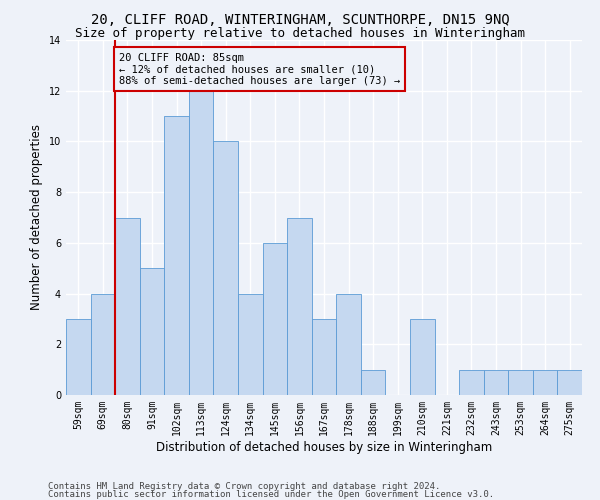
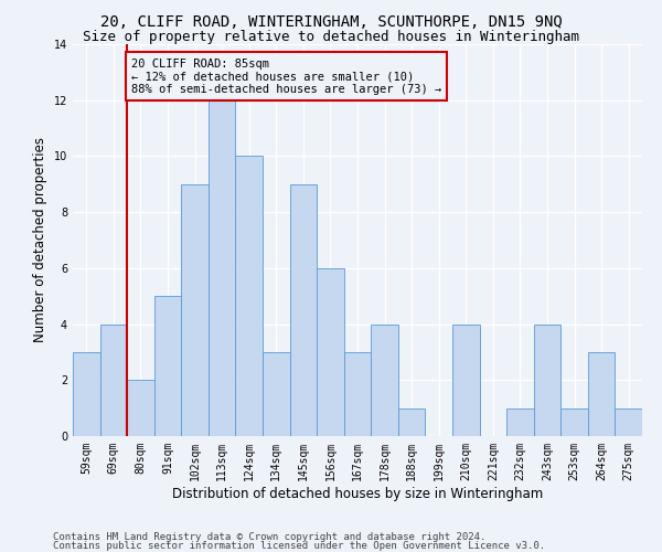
80sqm: 7 -> 2
102sqm: 11 -> 9
134sqm: 4 -> 3
145sqm: 6 -> 9
156sqm: 7 -> 6
210sqm: 3 -> 4
243sqm: 1 -> 4
264sqm: 1 -> 3
